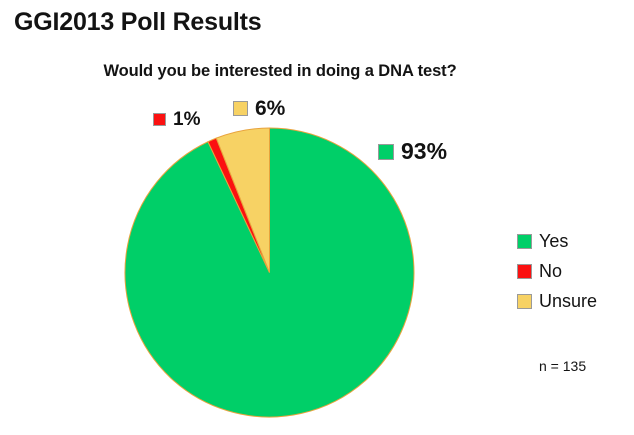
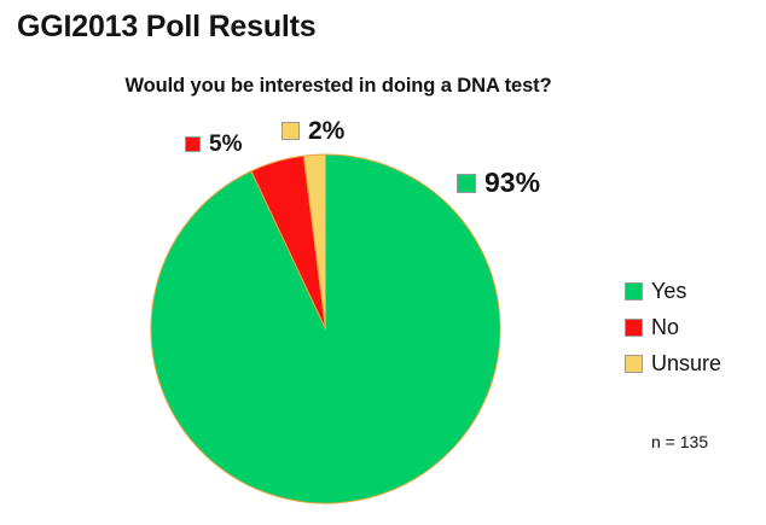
No: 1% -> 5%
Unsure: 6% -> 2%
